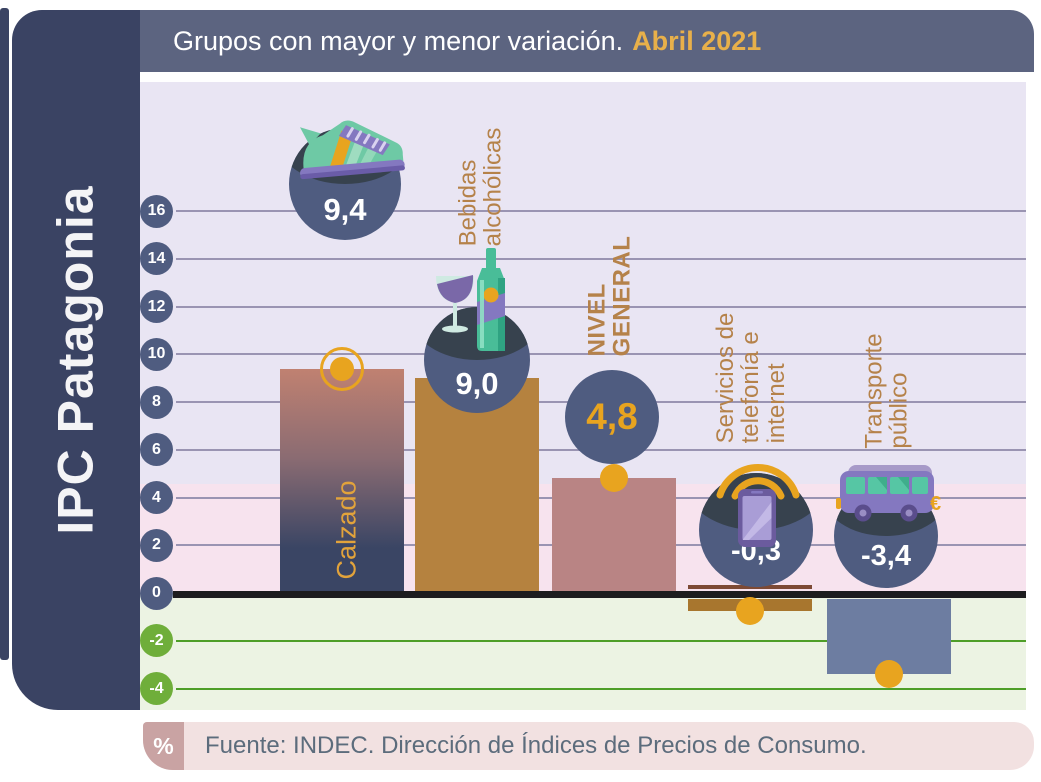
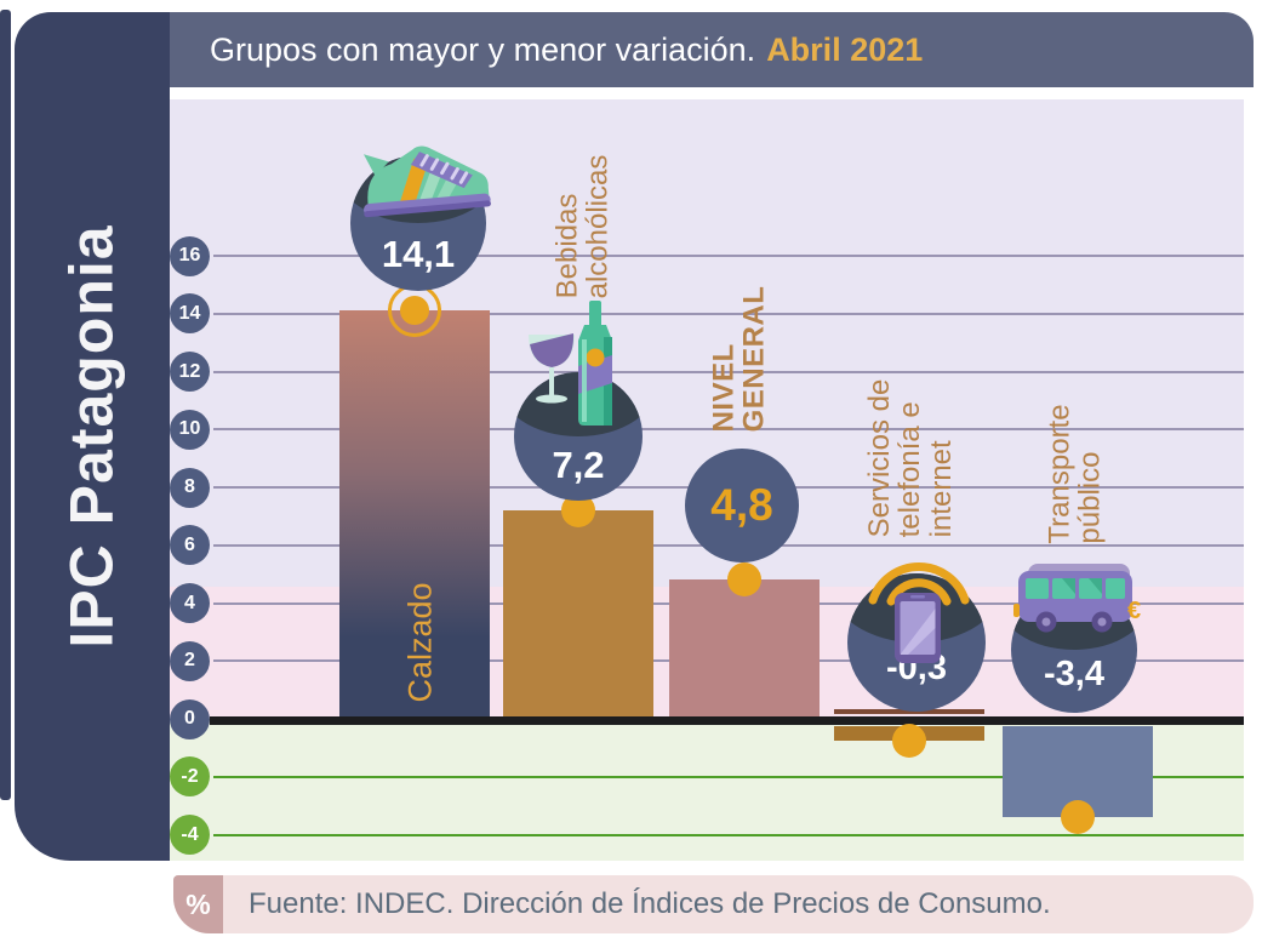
Calzado: 9,4 -> 14,1
Bebidas alcohólicas: 9,0 -> 7,2
